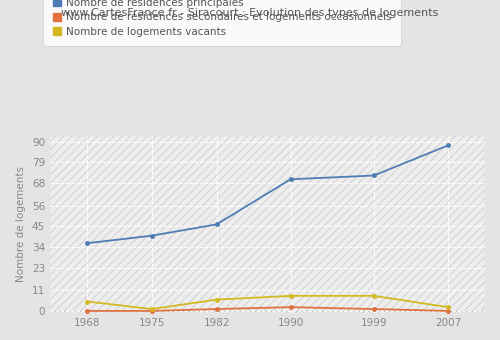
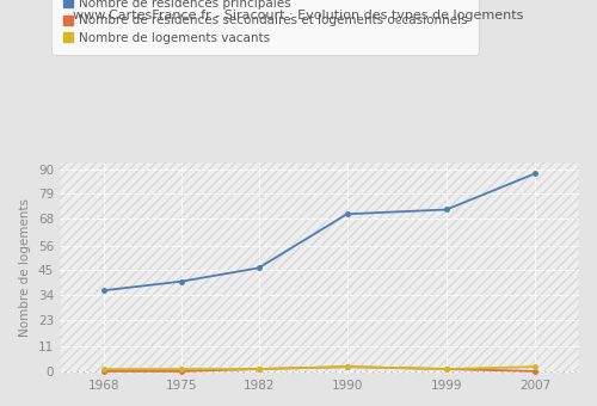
Nombre de logements vacants/1968: 5 -> 1
Nombre de logements vacants/1982: 6 -> 1
Nombre de logements vacants/1990: 8 -> 2
Nombre de logements vacants/1999: 8 -> 1
